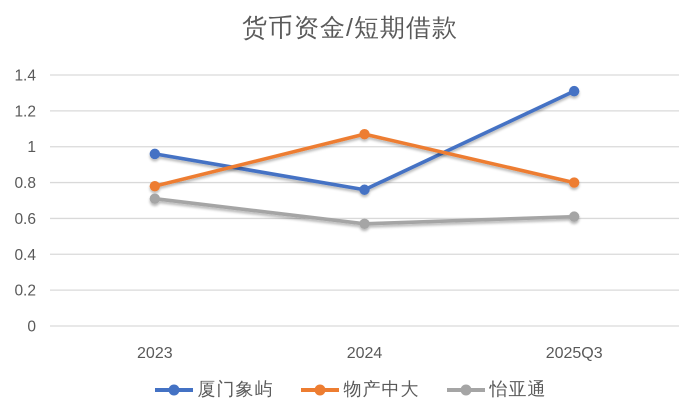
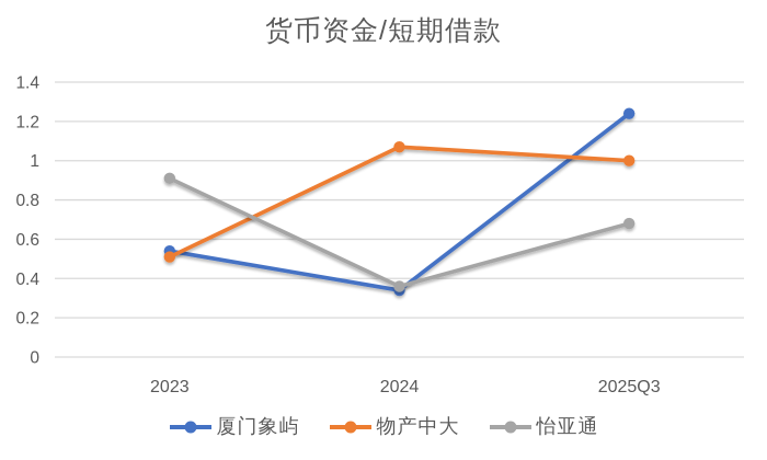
厦门象屿/2023: 0.96 -> 0.54
物产中大/2023: 0.78 -> 0.51
怡亚通/2023: 0.71 -> 0.91
厦门象屿/2024: 0.76 -> 0.34
怡亚通/2024: 0.57 -> 0.36
厦门象屿/2025Q3: 1.31 -> 1.24
物产中大/2025Q3: 0.80 -> 1.00
怡亚通/2025Q3: 0.61 -> 0.68
